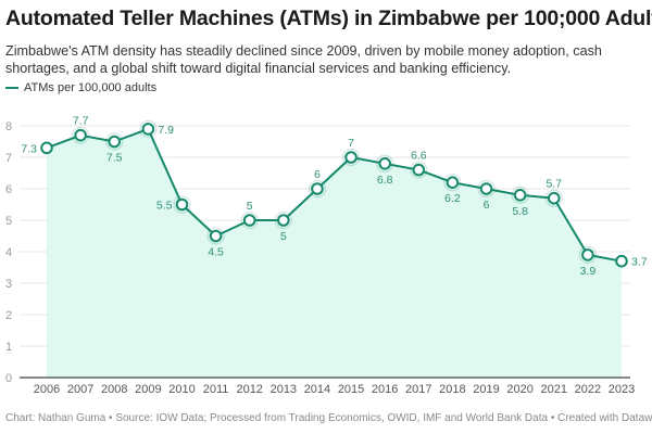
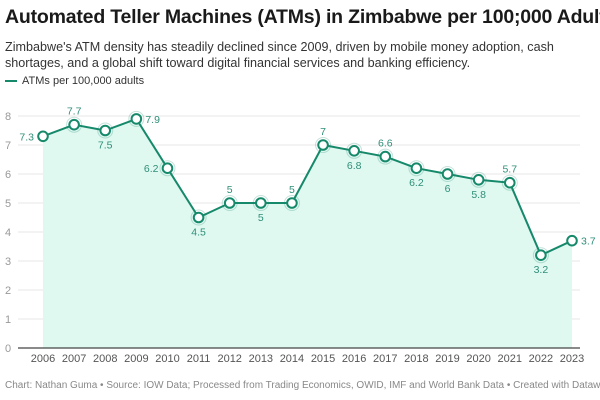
2010: 5.5 -> 6.2
2014: 6 -> 5
2022: 3.9 -> 3.2
